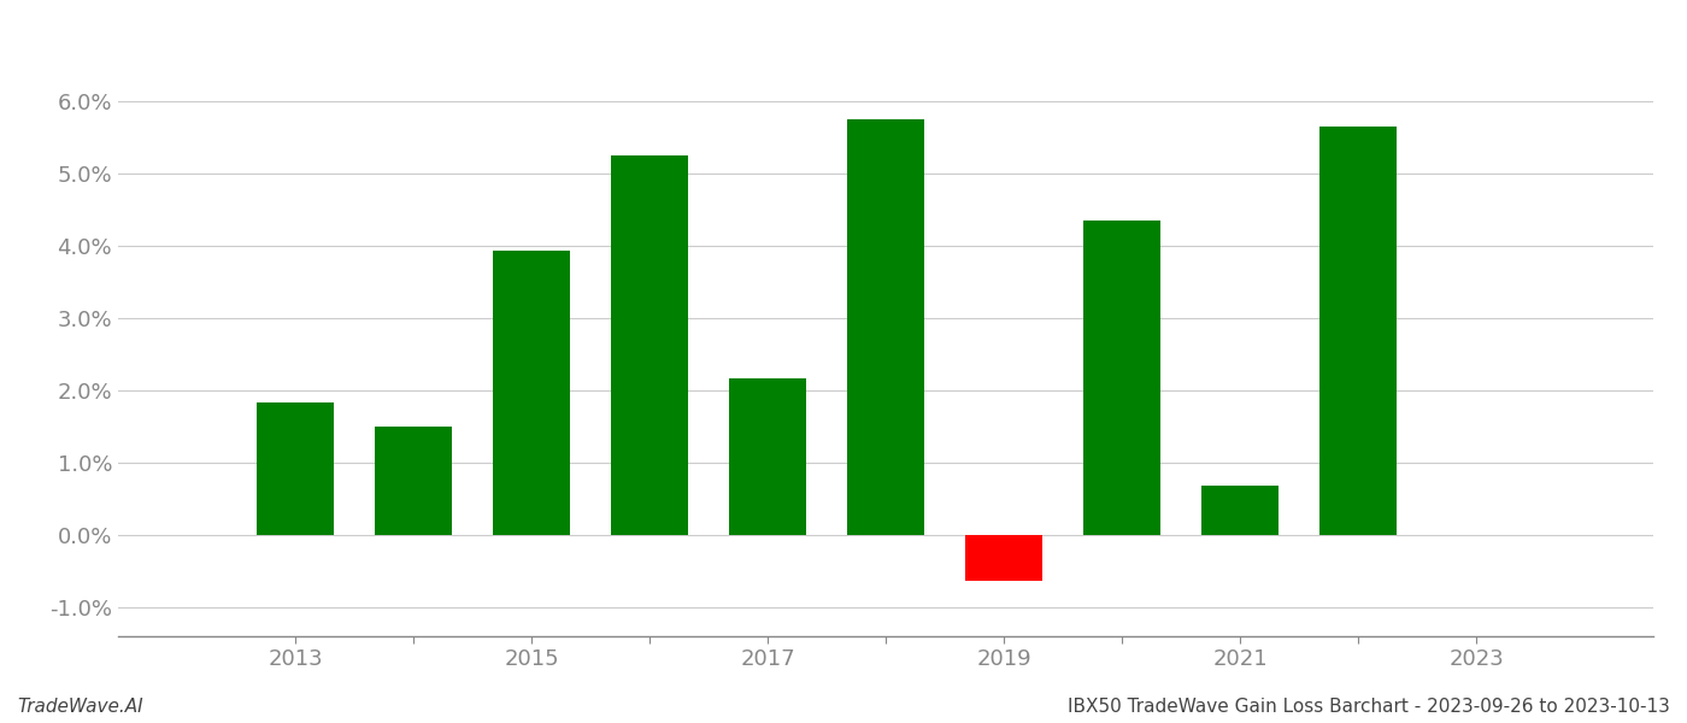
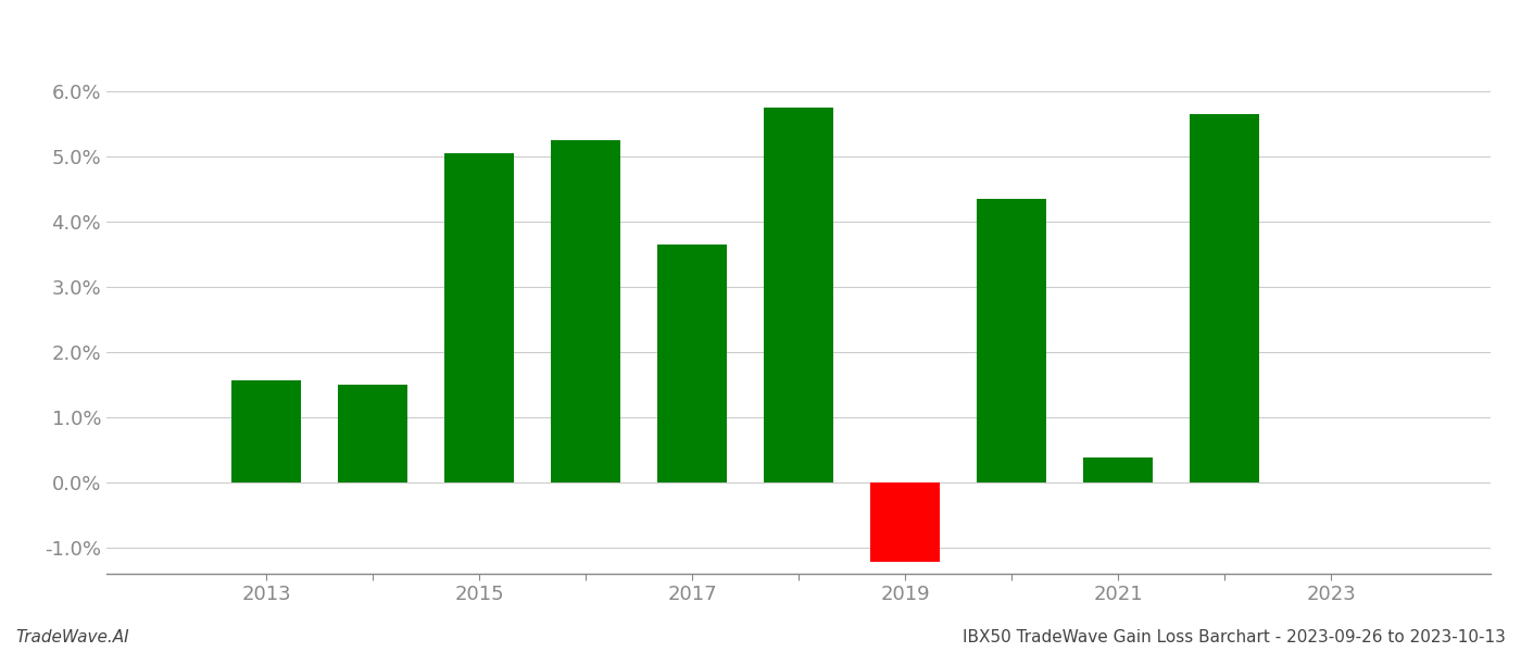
2013: 1.84% -> 1.57%
2015: 3.94% -> 5.05%
2017: 2.16% -> 3.65%
2019: -0.64% -> -1.22%
2021: 0.68% -> 0.38%
